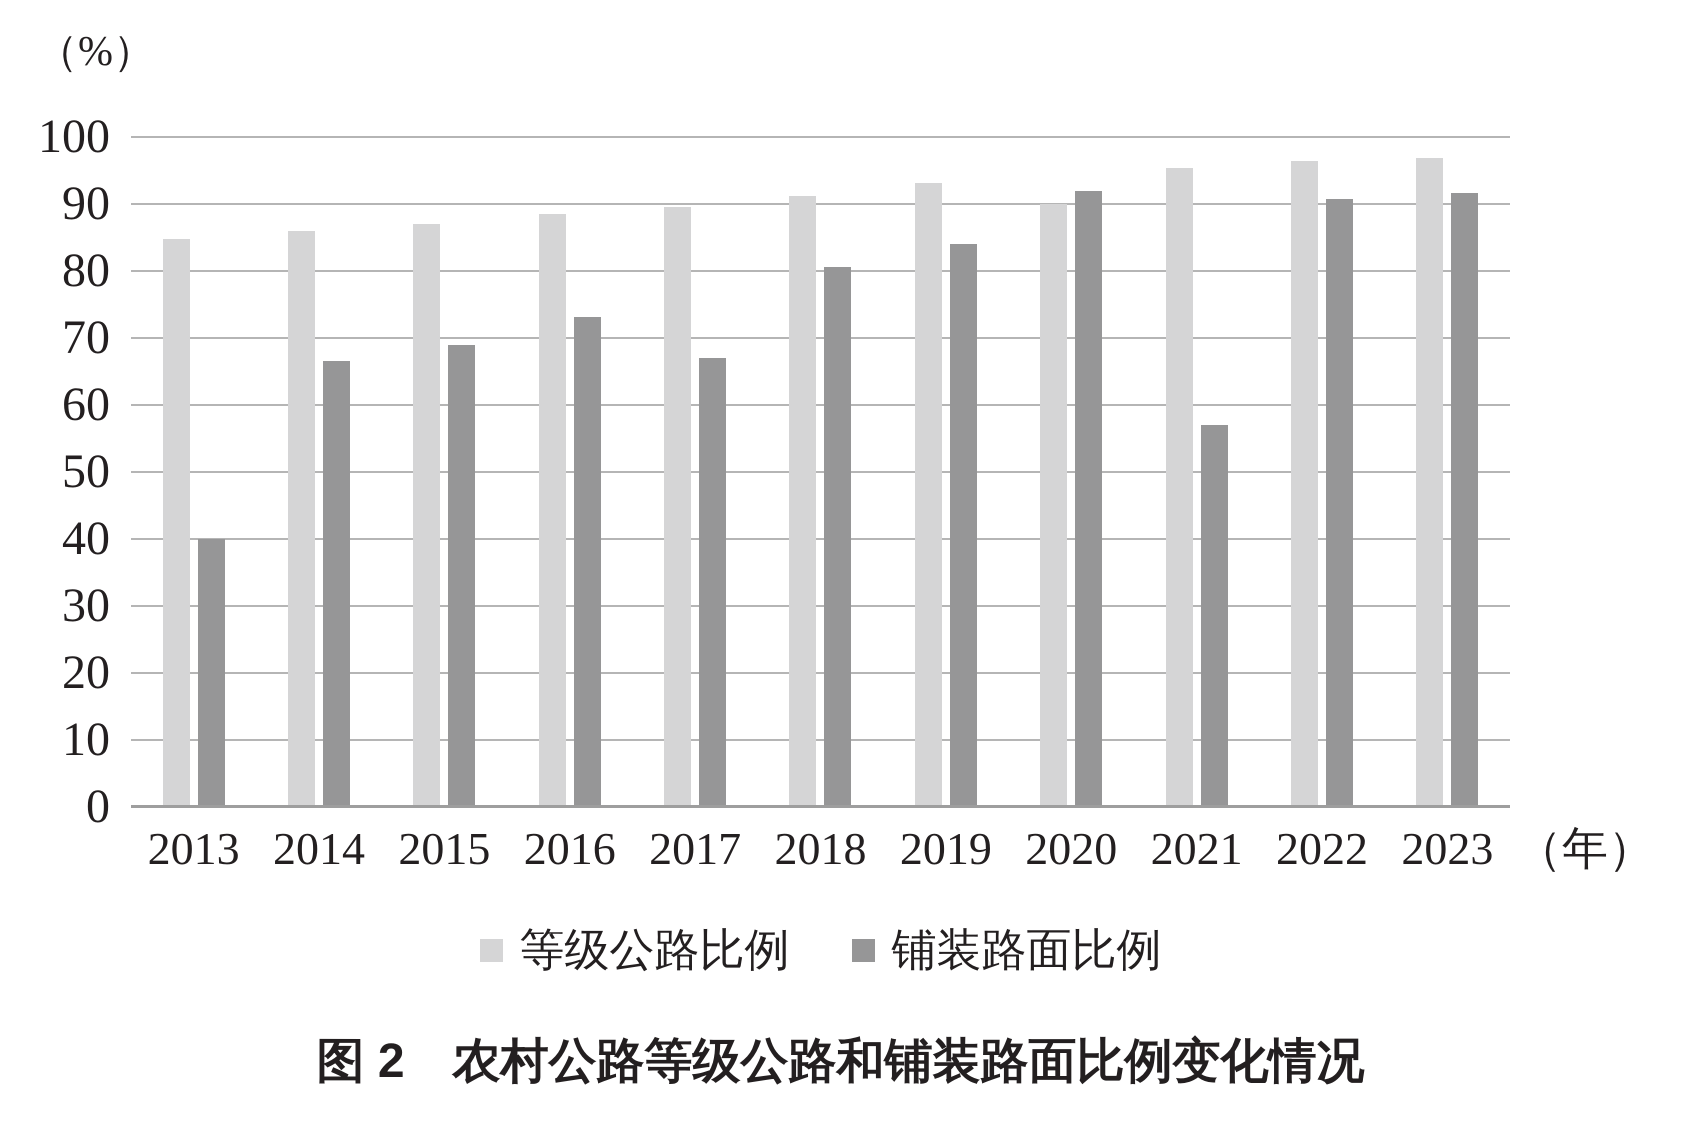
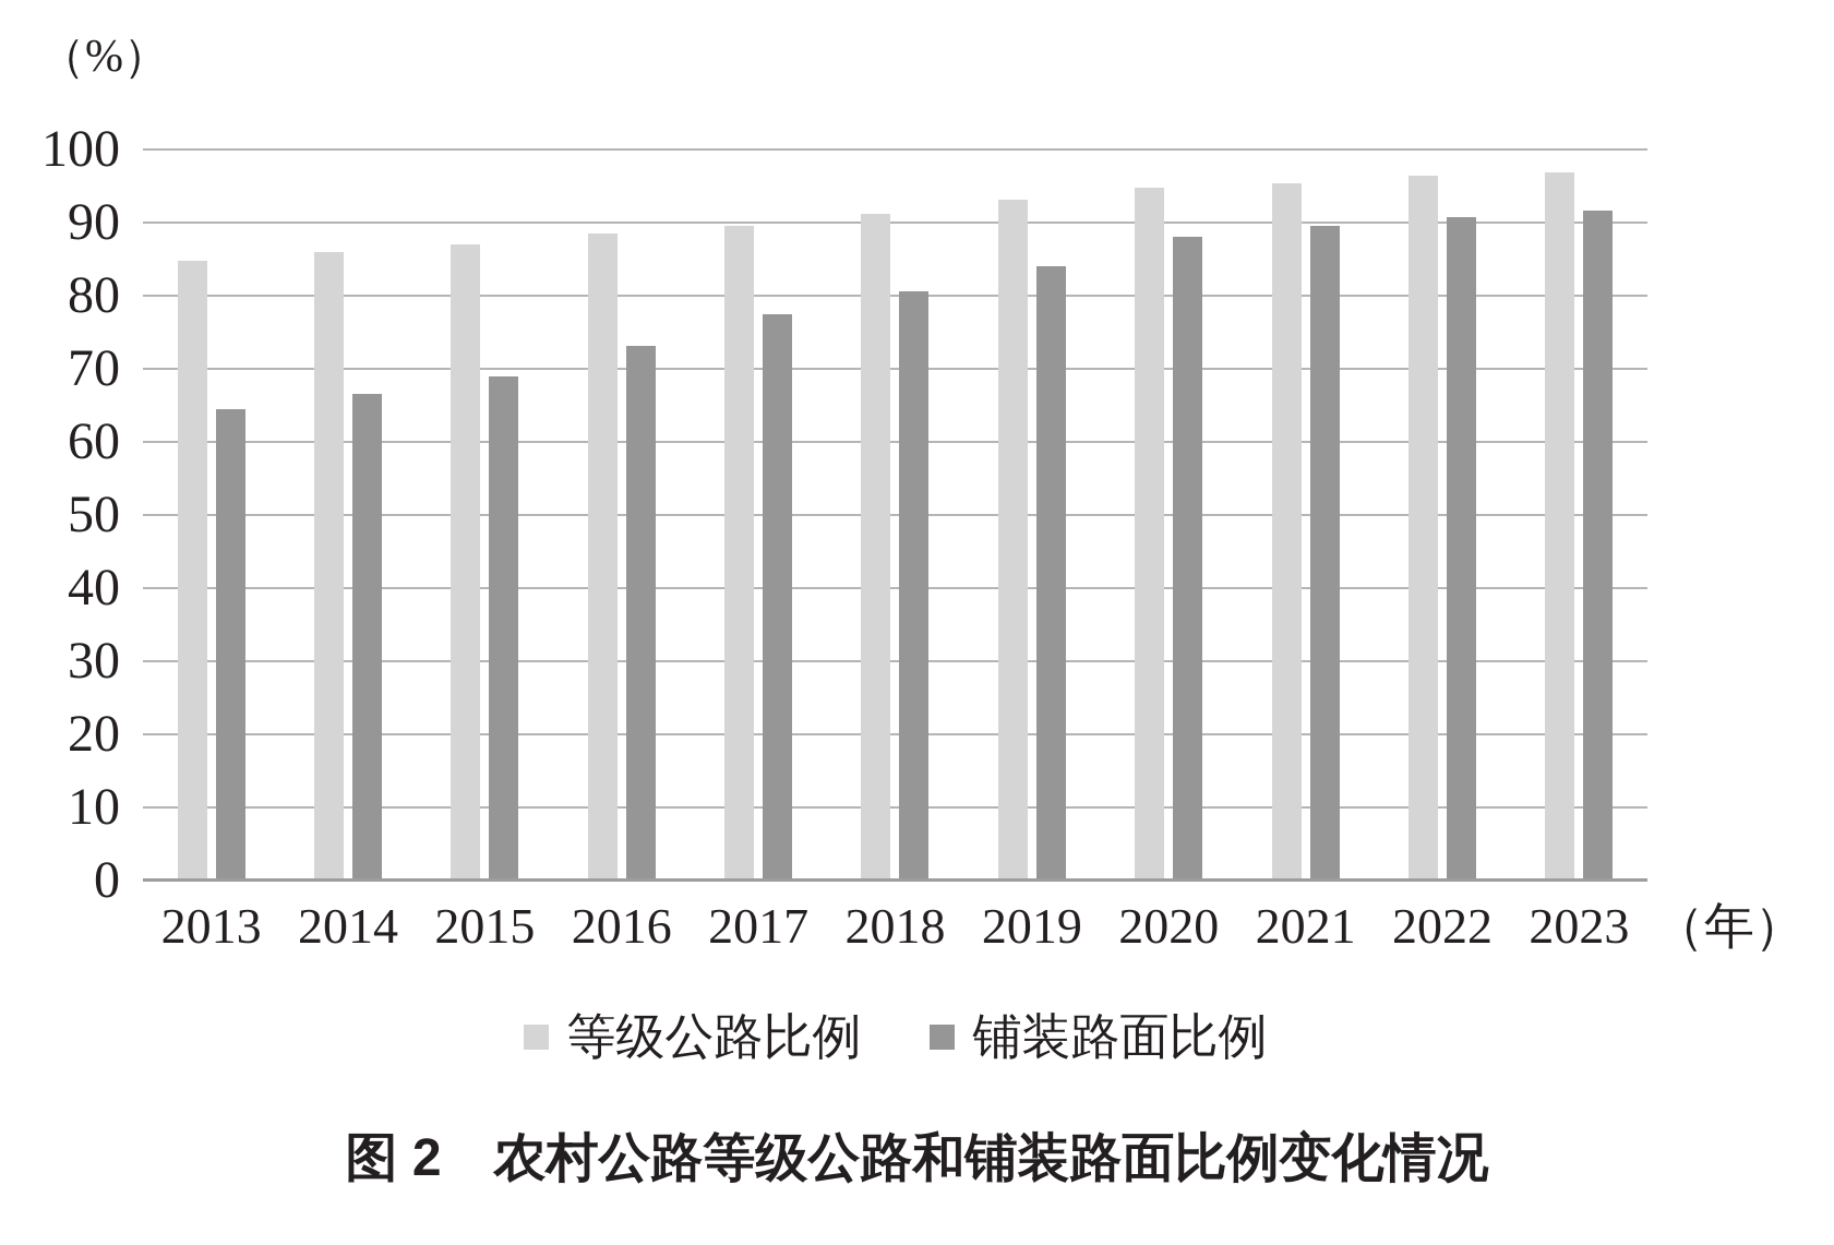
铺装路面比例/2013: 40 -> 64
铺装路面比例/2017: 67 -> 78
等级公路比例/2020: 90 -> 95
铺装路面比例/2020: 92 -> 88
铺装路面比例/2021: 57 -> 90
